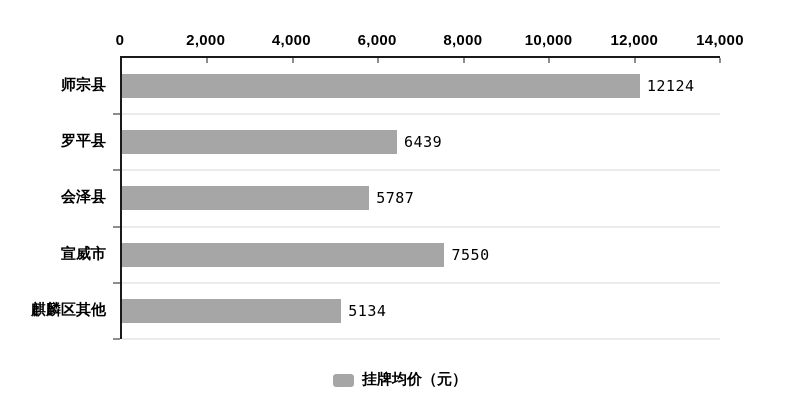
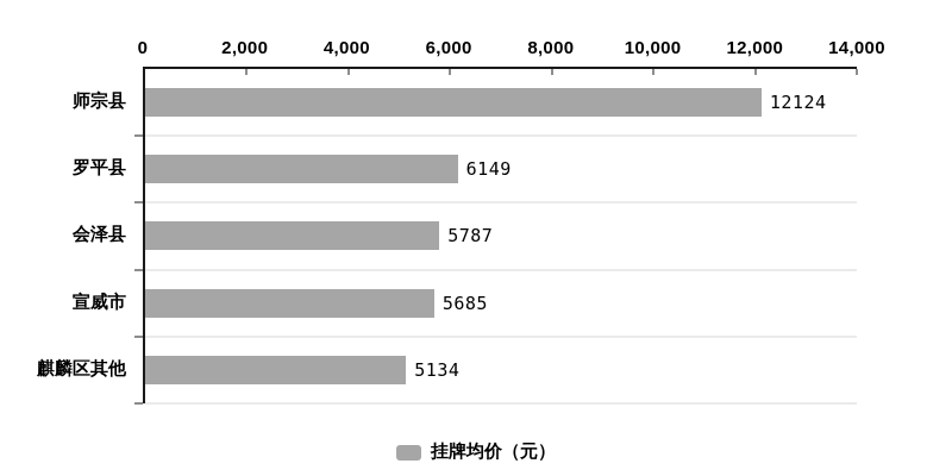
罗平县: 6439 -> 6149
宣威市: 7550 -> 5685
